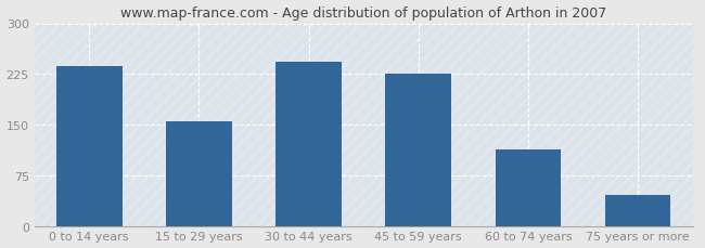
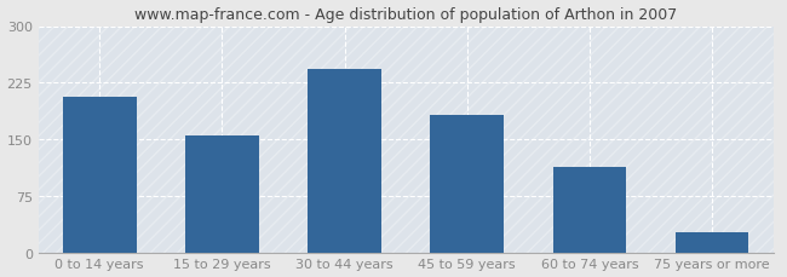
0 to 14 years: 237 -> 206
45 to 59 years: 226 -> 182
75 years or more: 46 -> 26
